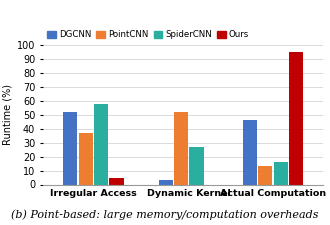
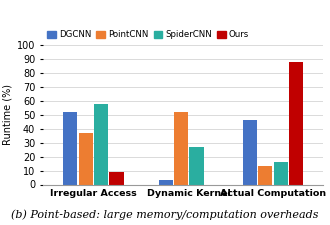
Ours/Irregular Access: 5 -> 9
Ours/Actual Computation: 95 -> 88
